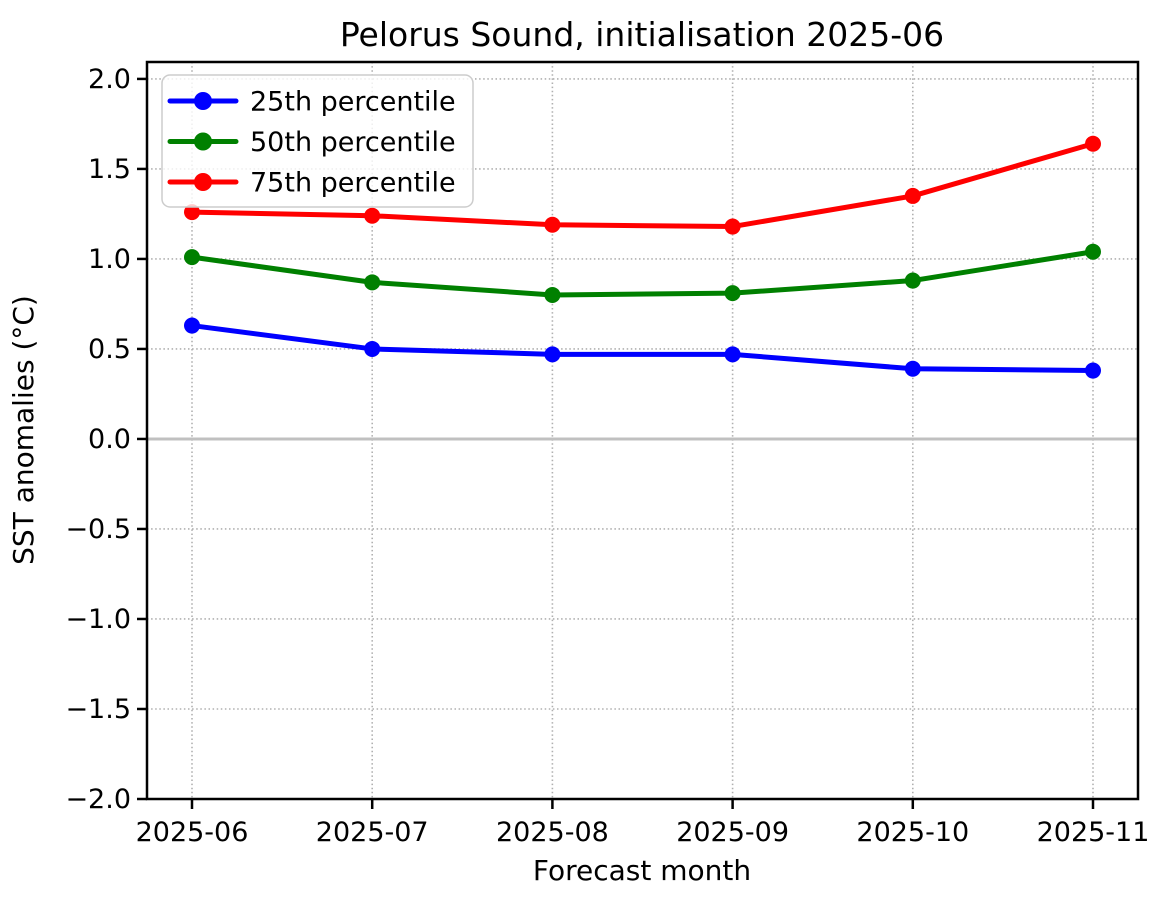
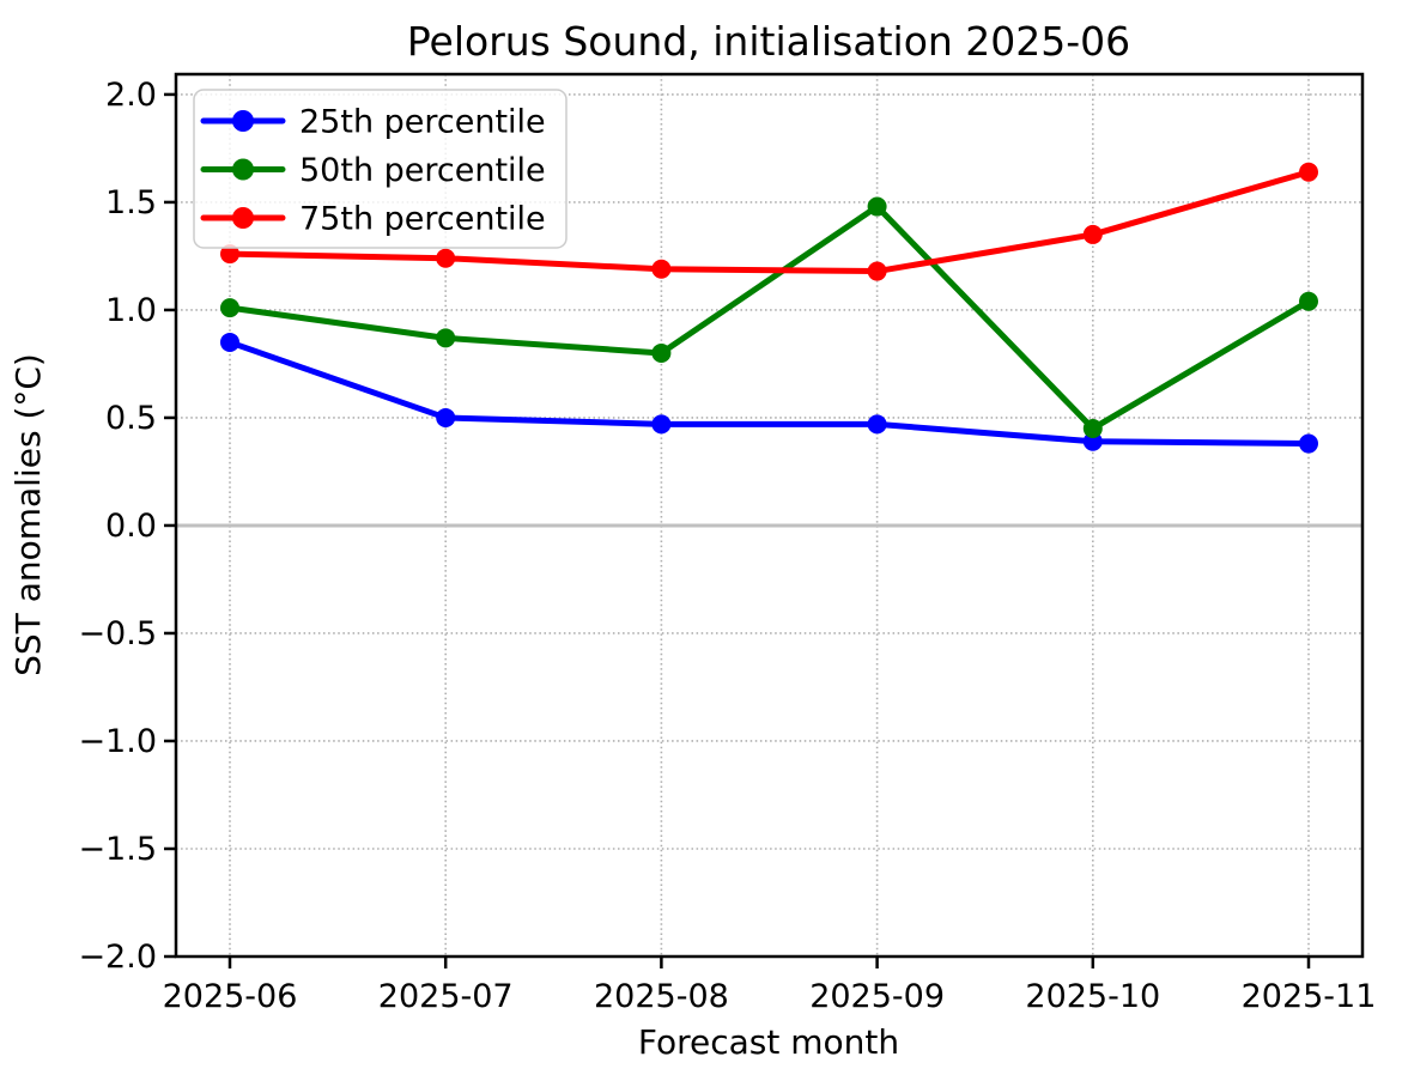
25th percentile/2025-06: 0.63 -> 0.85
50th percentile/2025-09: 0.81 -> 1.48
50th percentile/2025-10: 0.88 -> 0.45
